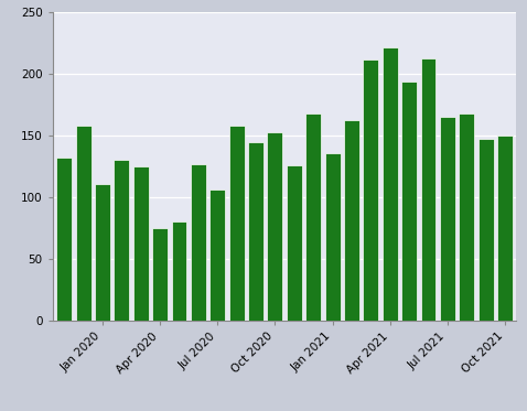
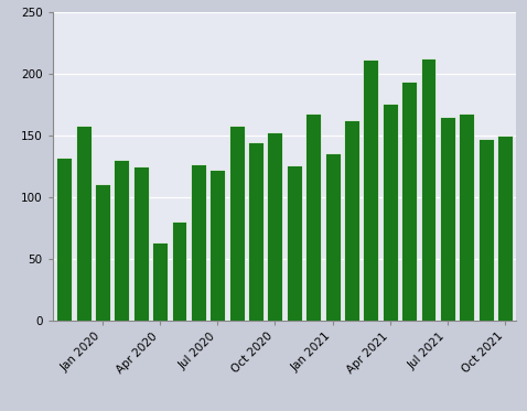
Apr 2020: 75 -> 63
Jul 2020: 106 -> 122
Apr 2021: 222 -> 176
